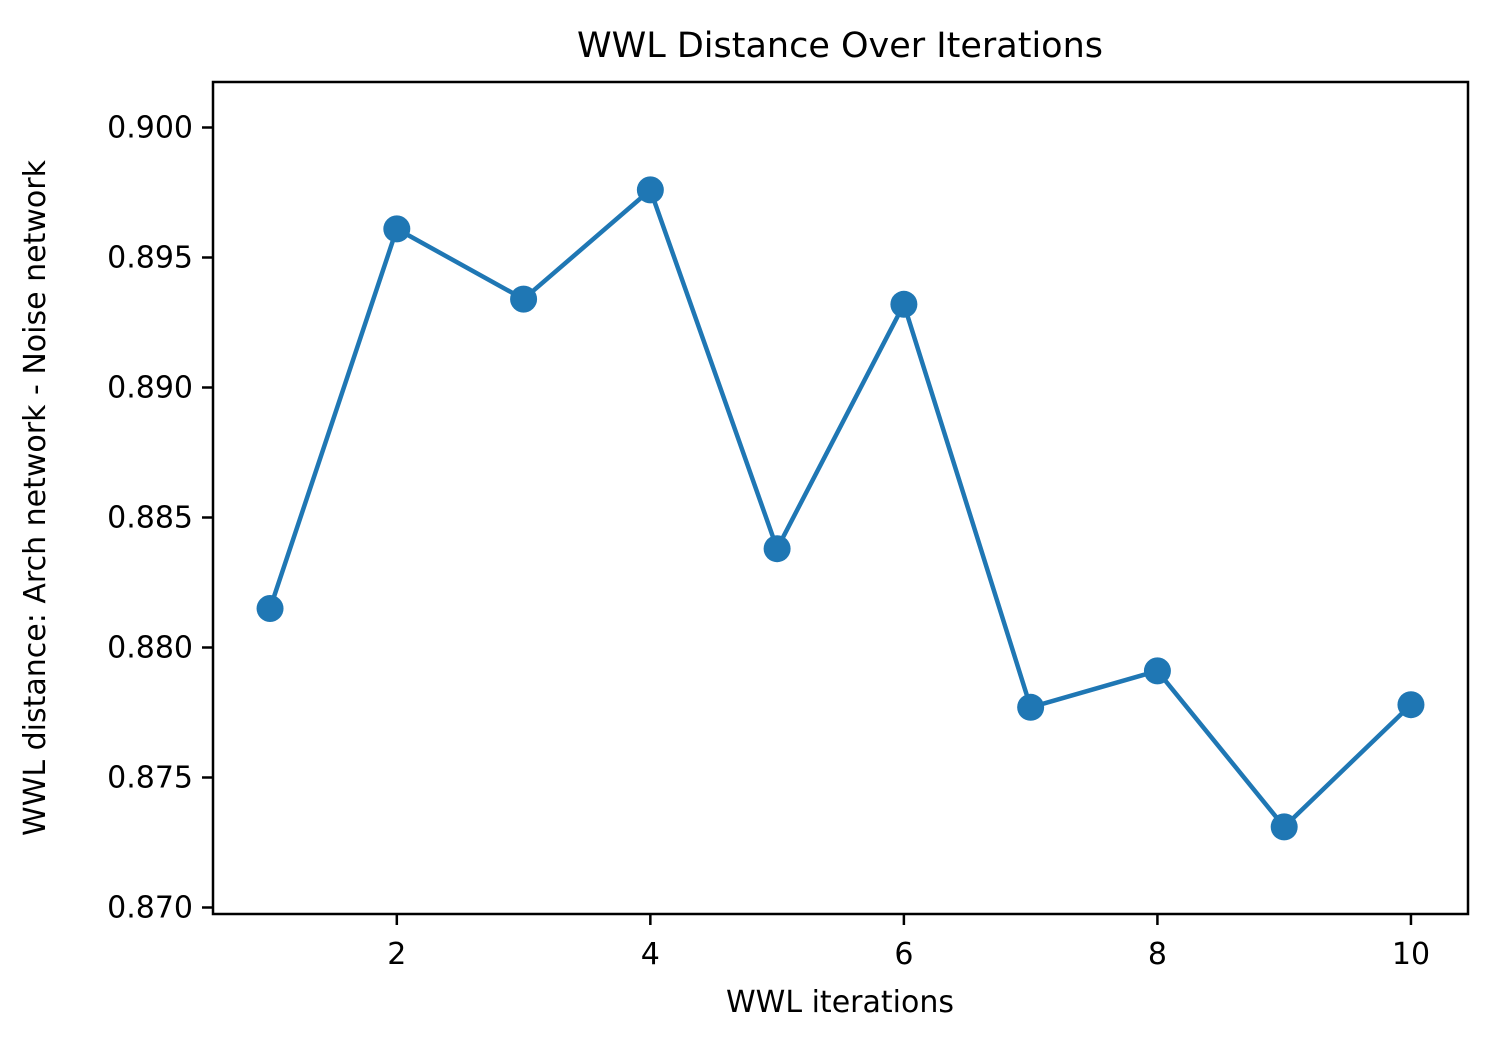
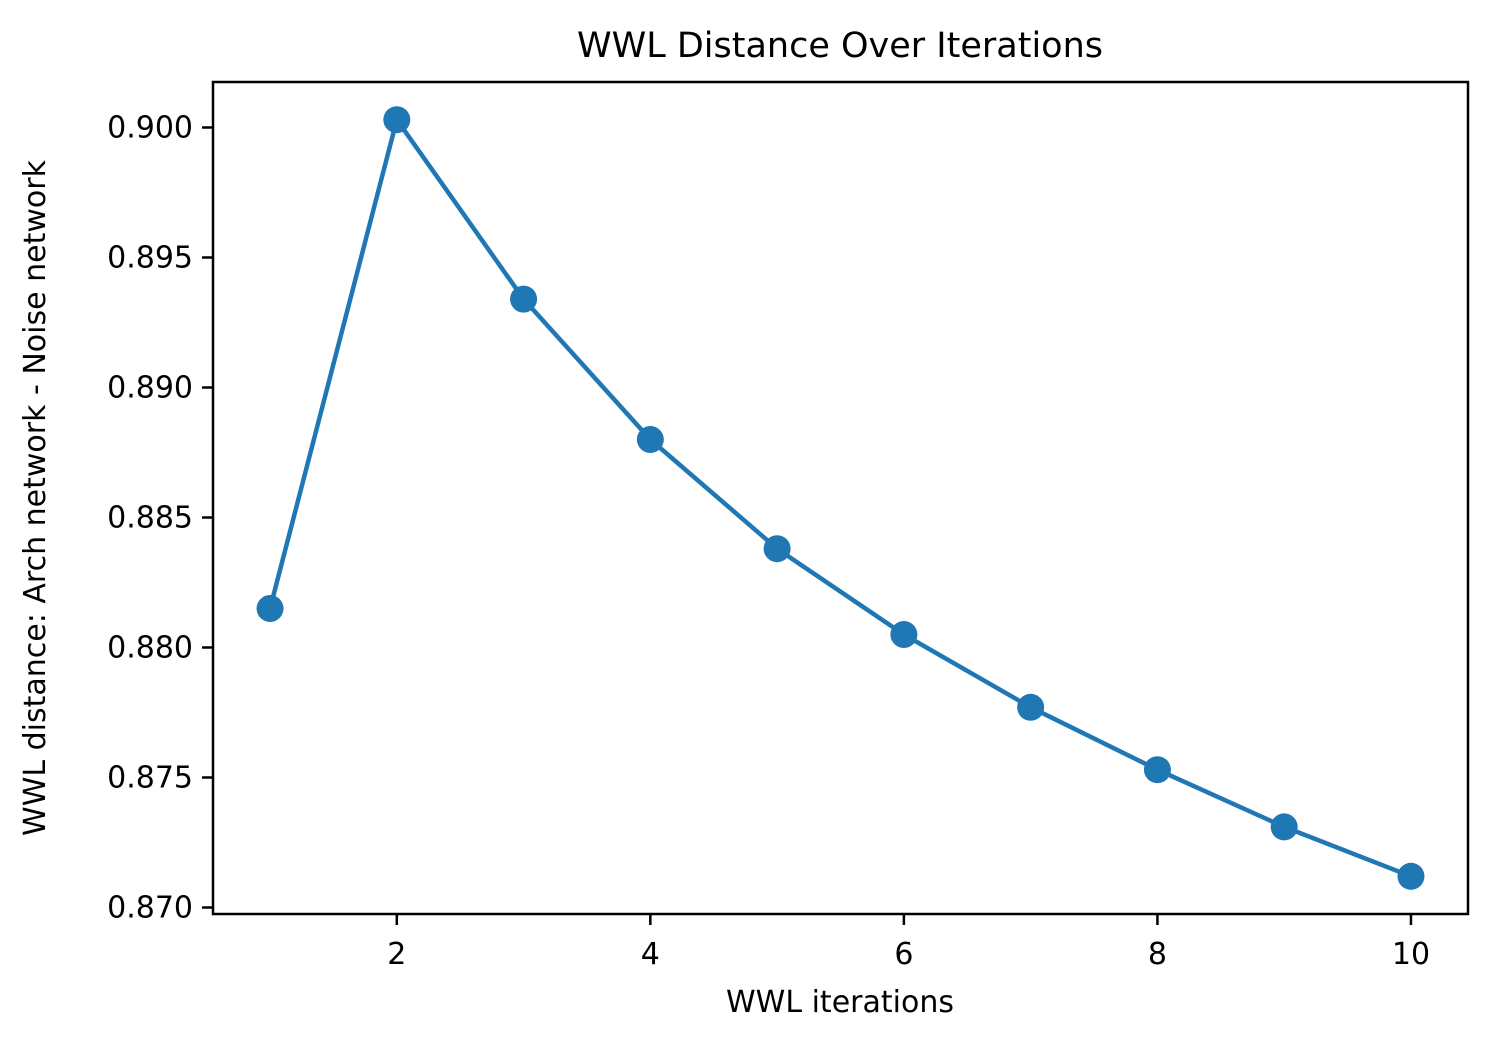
2: 0.8961 -> 0.9003
4: 0.8976 -> 0.8880
6: 0.8932 -> 0.8805
8: 0.8791 -> 0.8753
10: 0.8778 -> 0.8712
